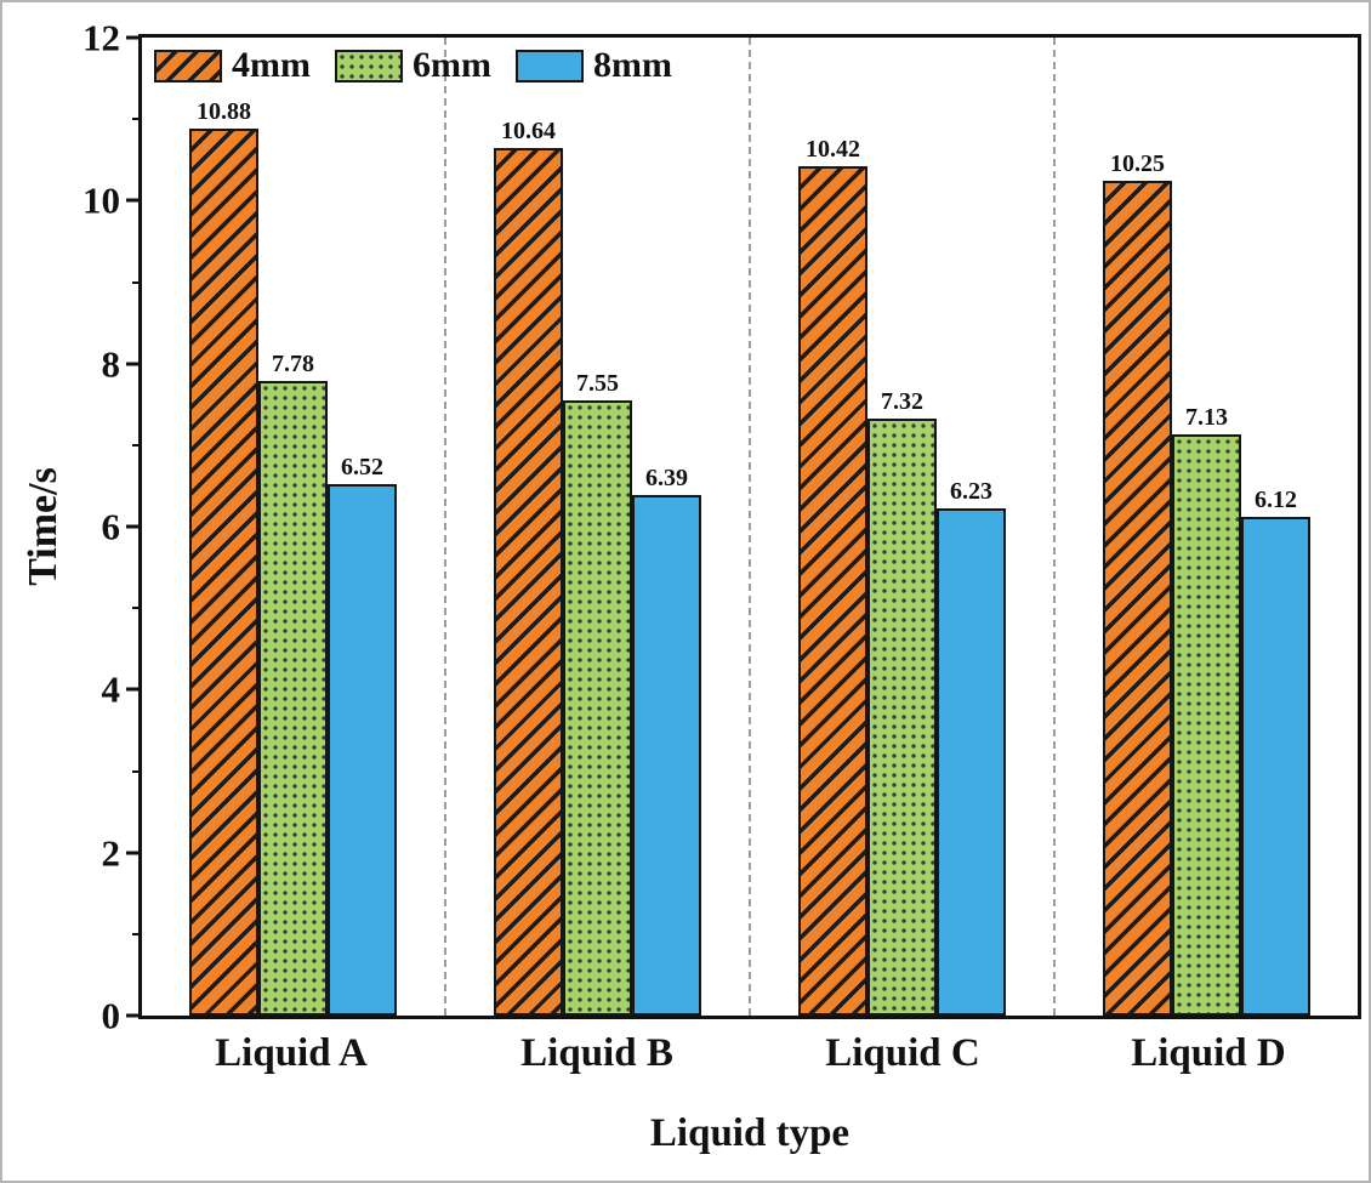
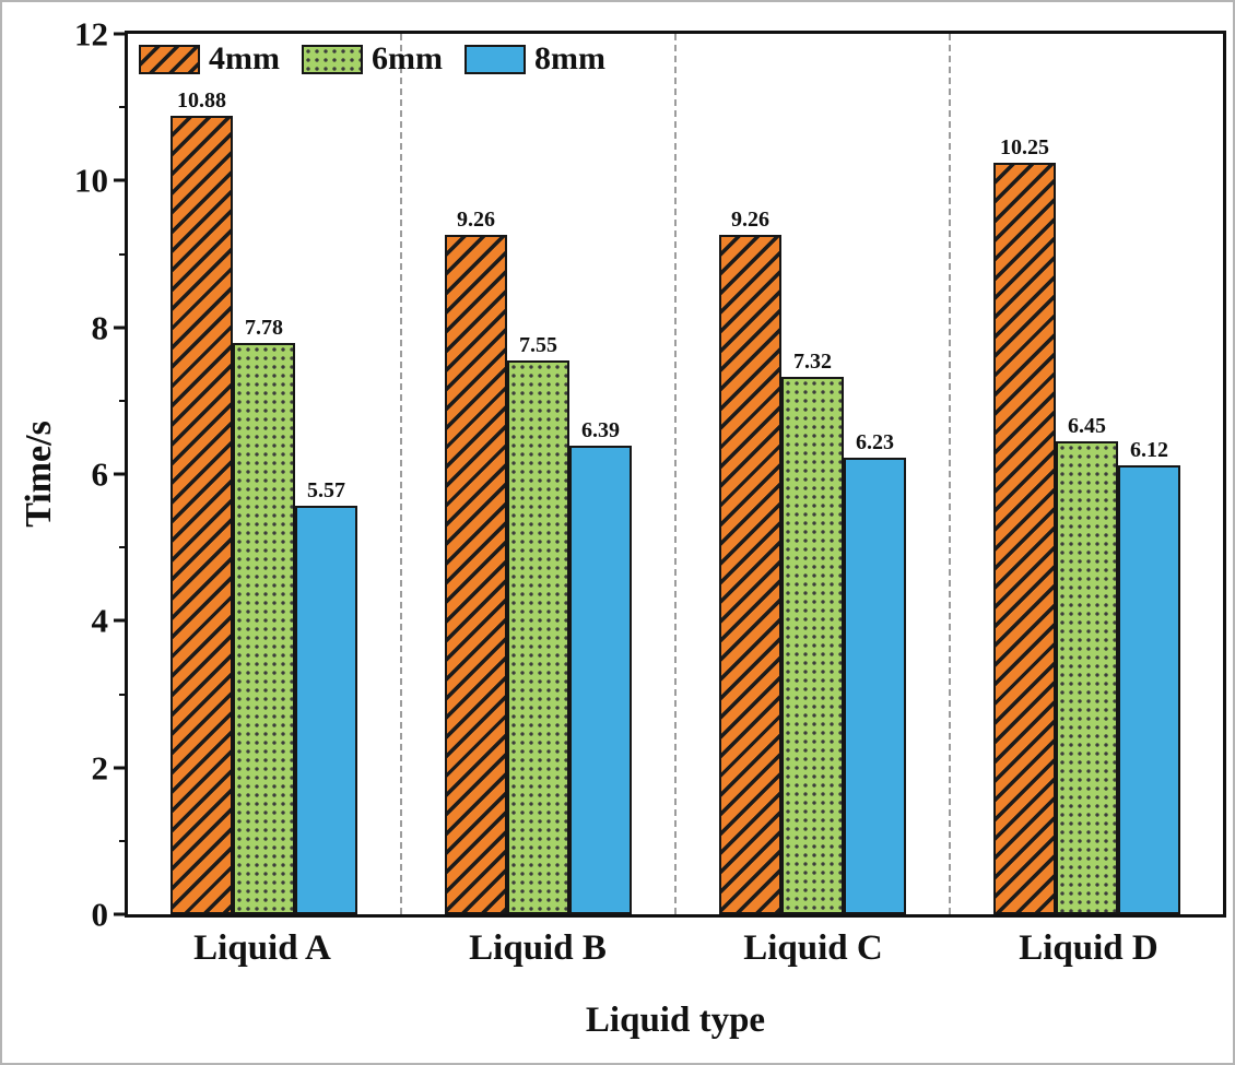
8mm/Liquid A: 6.52 -> 5.57
4mm/Liquid B: 10.64 -> 9.26
4mm/Liquid C: 10.42 -> 9.26
6mm/Liquid D: 7.13 -> 6.45
